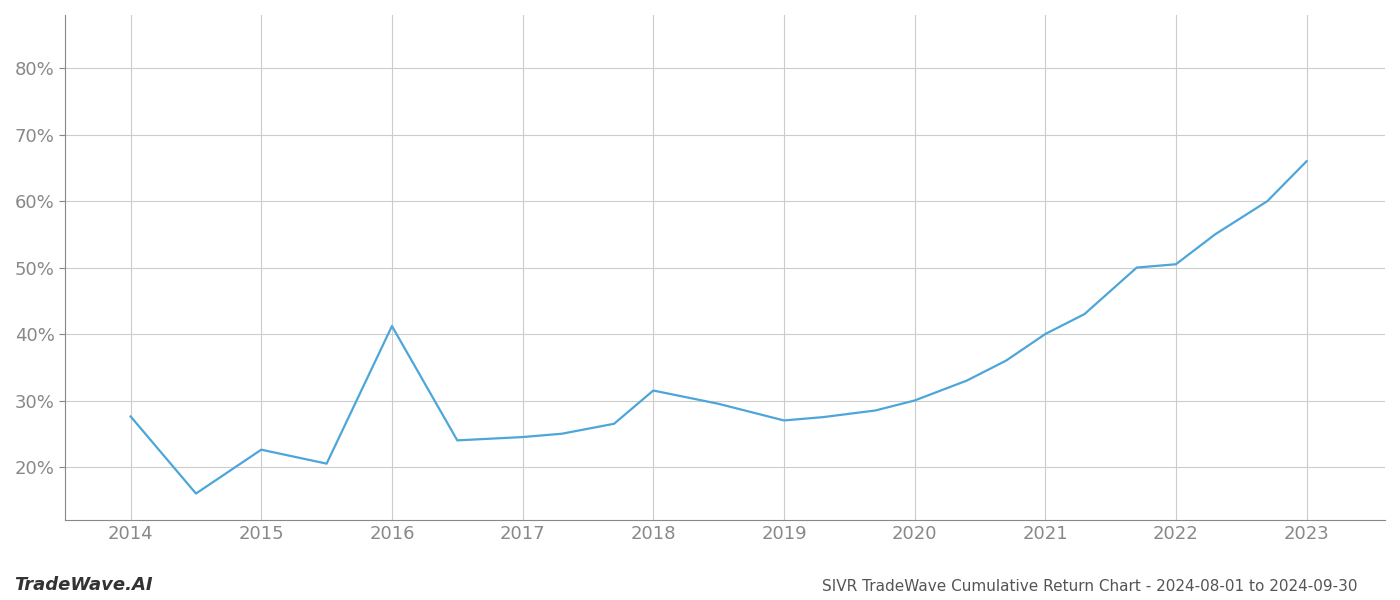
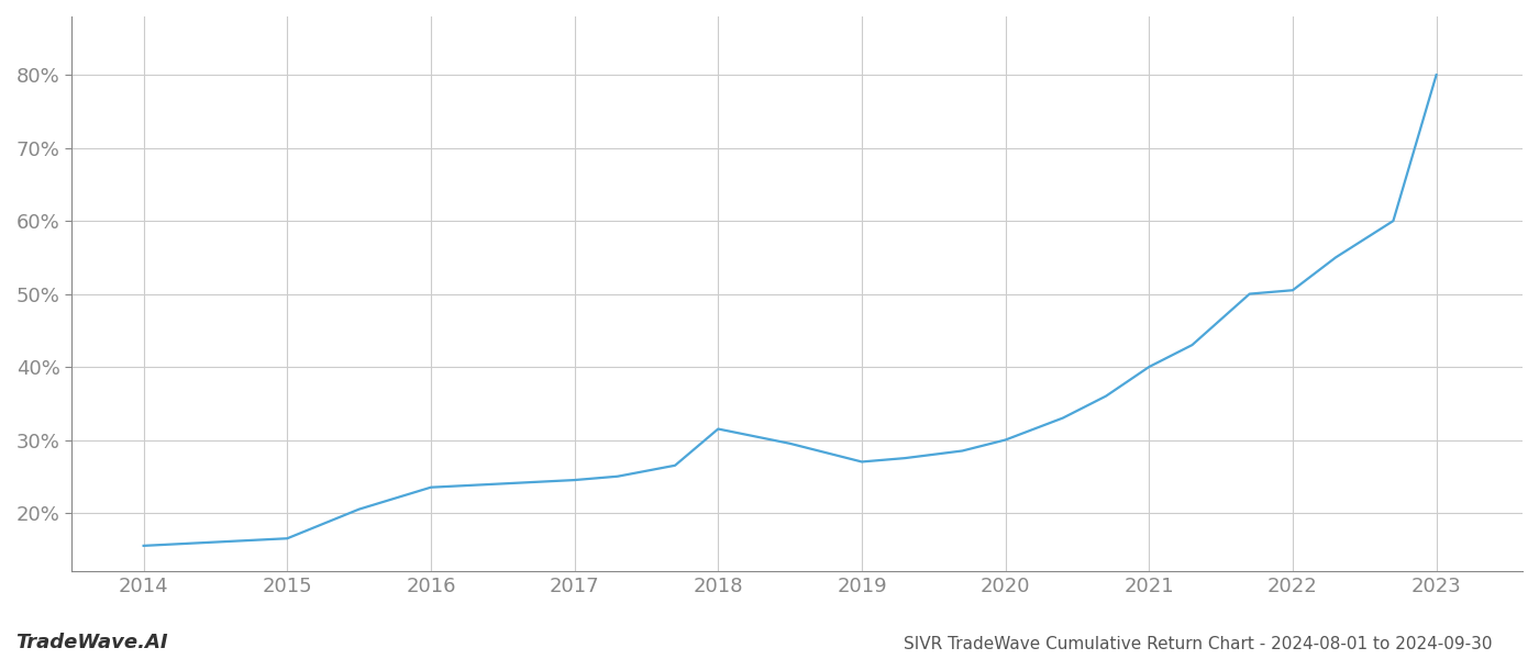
2014: 27.6% -> 15.5%
2015: 22.6% -> 16.5%
2016: 41.2% -> 23.5%
2023: 66.0% -> 80.0%
